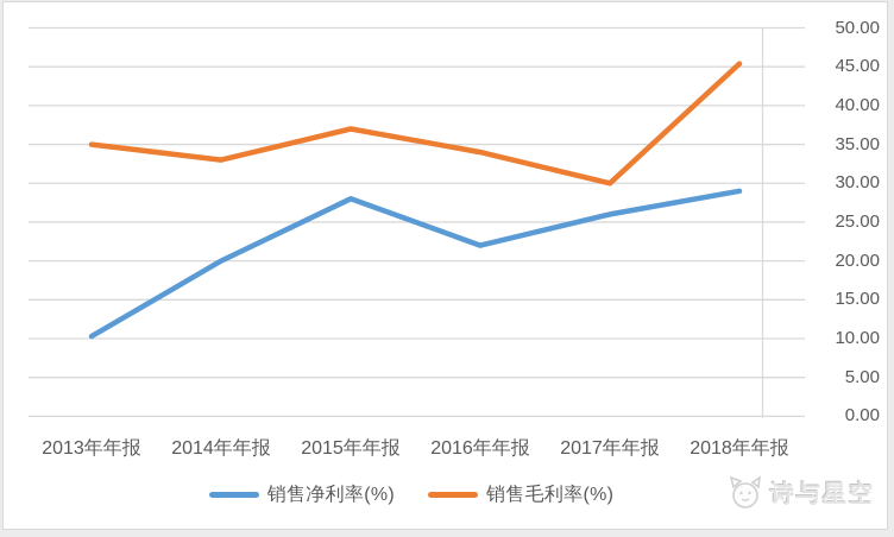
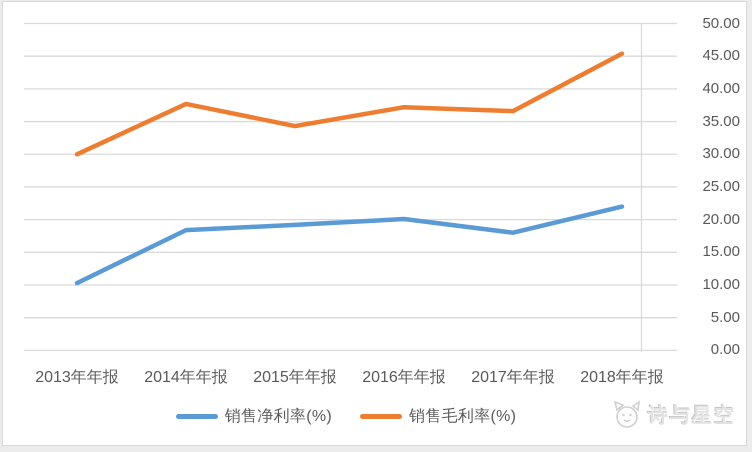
销售毛利率(%)/2013年年报: 35 -> 30
销售净利率(%)/2014年年报: 20 -> 18
销售毛利率(%)/2014年年报: 33 -> 38
销售净利率(%)/2015年年报: 28 -> 19
销售毛利率(%)/2015年年报: 37 -> 34
销售净利率(%)/2016年年报: 22 -> 20
销售毛利率(%)/2016年年报: 34 -> 37
销售净利率(%)/2017年年报: 26 -> 18
销售毛利率(%)/2017年年报: 30 -> 37
销售净利率(%)/2018年年报: 29 -> 22
